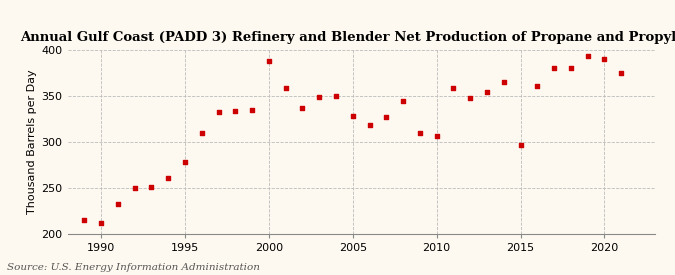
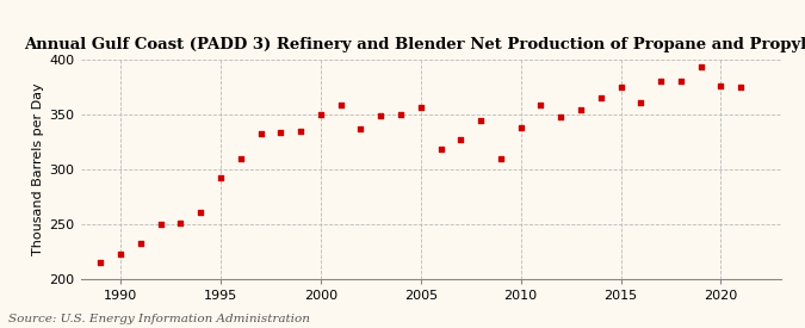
1990: 212 -> 222
1995: 278 -> 292
2000: 388 -> 350
2005: 328 -> 356
2010: 306 -> 338
2015: 296 -> 375
2020: 390 -> 376
